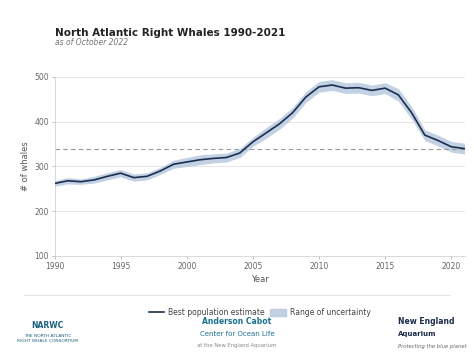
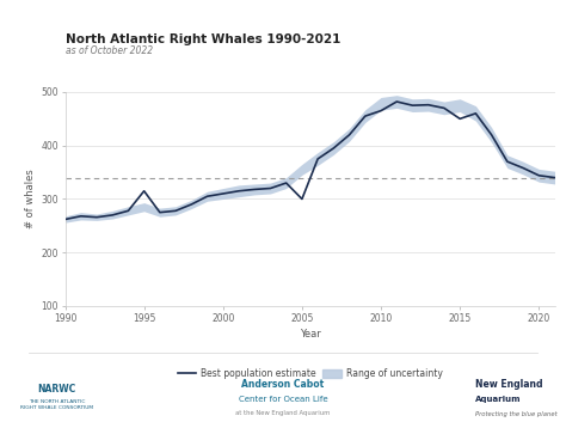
Best population estimate/1995: 285 -> 315
Best population estimate/2005: 355 -> 300
Best population estimate/2010: 478 -> 465
Best population estimate/2015: 475 -> 450
